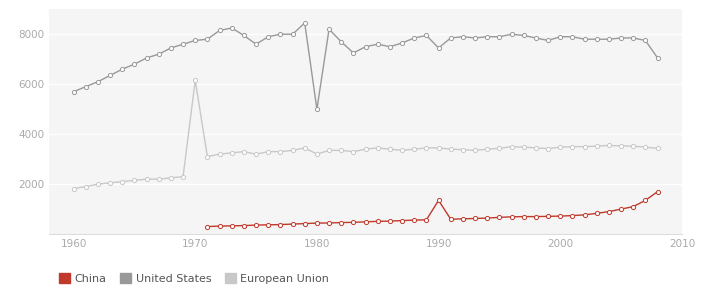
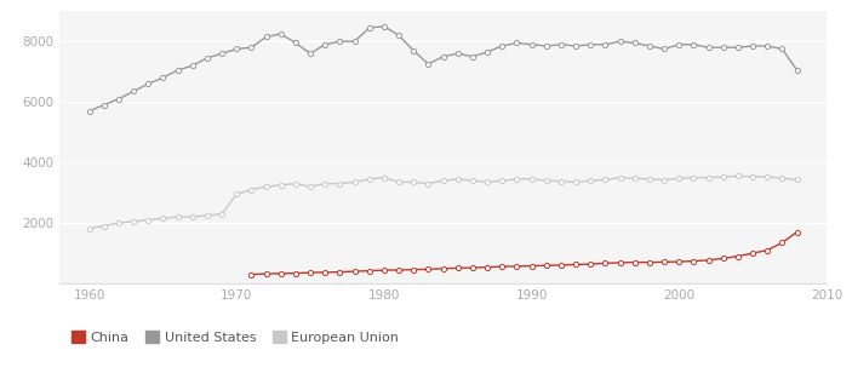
European Union/1970: 6150 -> 2950
United States/1980: 5000 -> 8500
European Union/1980: 3200 -> 3500
United States/1990: 7450 -> 7900
China/1990: 1350 -> 580
